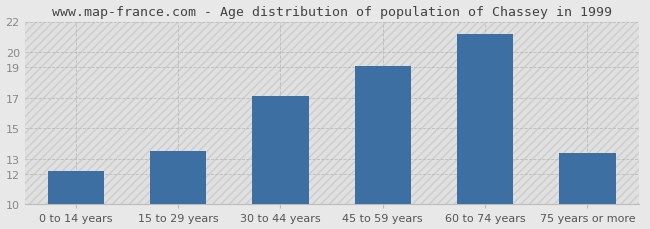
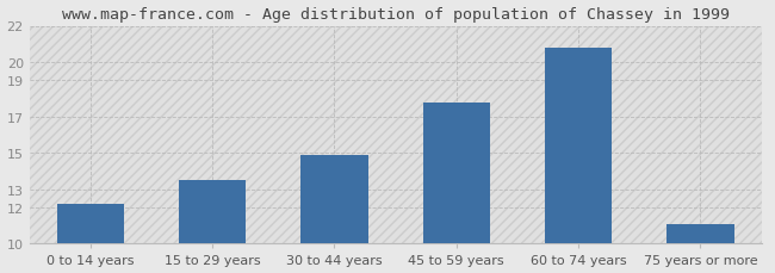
30 to 44 years: 17.1 -> 14.9
45 to 59 years: 19.1 -> 17.8
60 to 74 years: 21.2 -> 20.8
75 years or more: 13.4 -> 11.1
